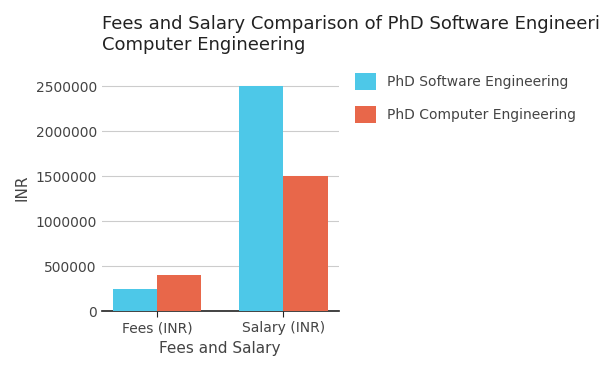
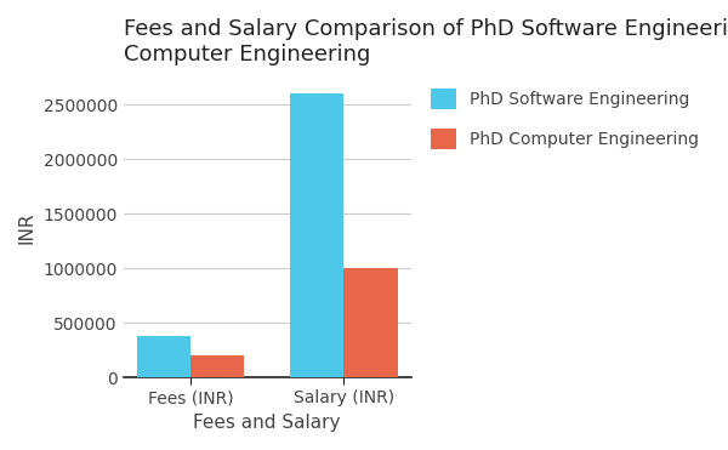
PhD Software Engineering/Fees (INR): 250000 -> 380000
PhD Computer Engineering/Fees (INR): 400000 -> 200000
PhD Software Engineering/Salary (INR): 2500000 -> 2600000
PhD Computer Engineering/Salary (INR): 1500000 -> 1000000
